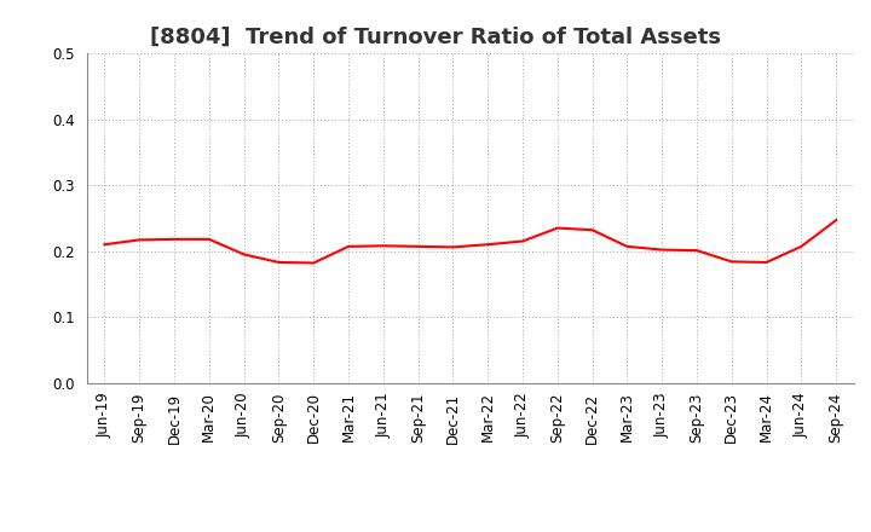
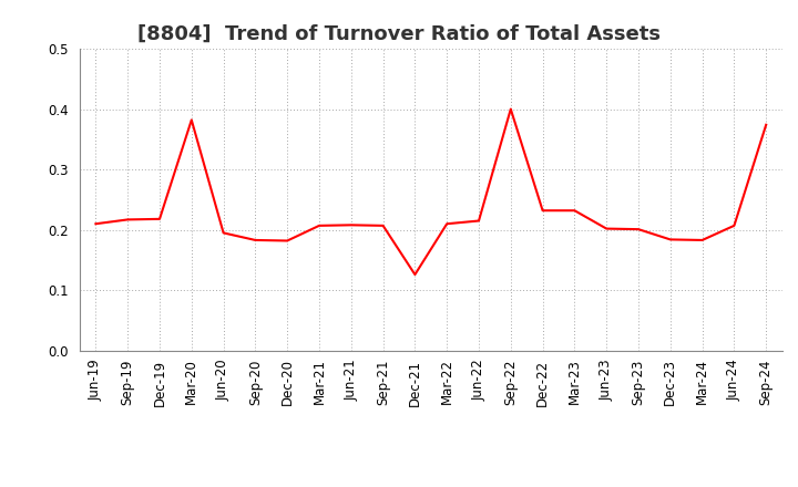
Mar-20: 0.218 -> 0.382
Dec-21: 0.206 -> 0.126
Sep-22: 0.235 -> 0.400
Mar-23: 0.207 -> 0.232
Sep-24: 0.247 -> 0.374
